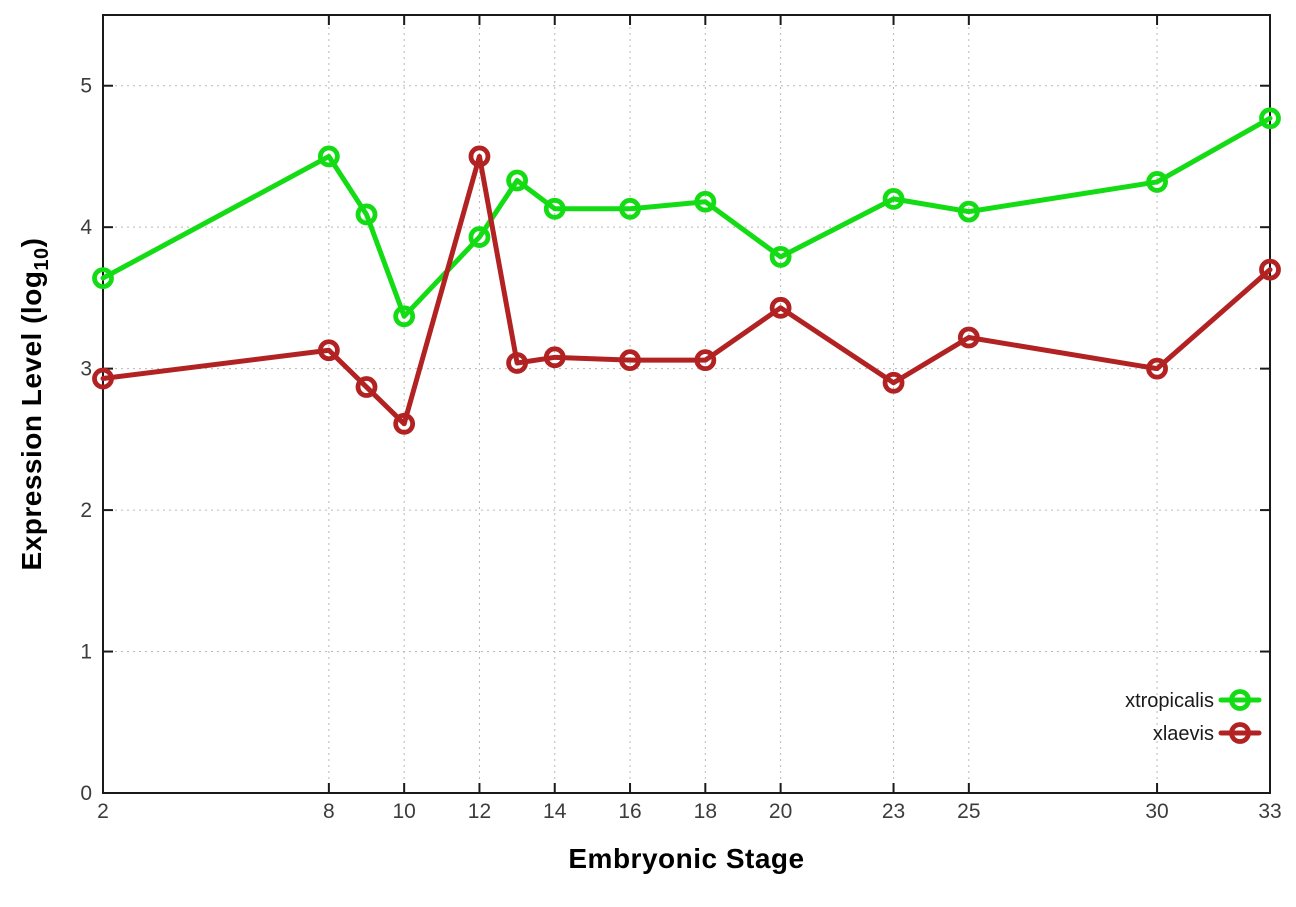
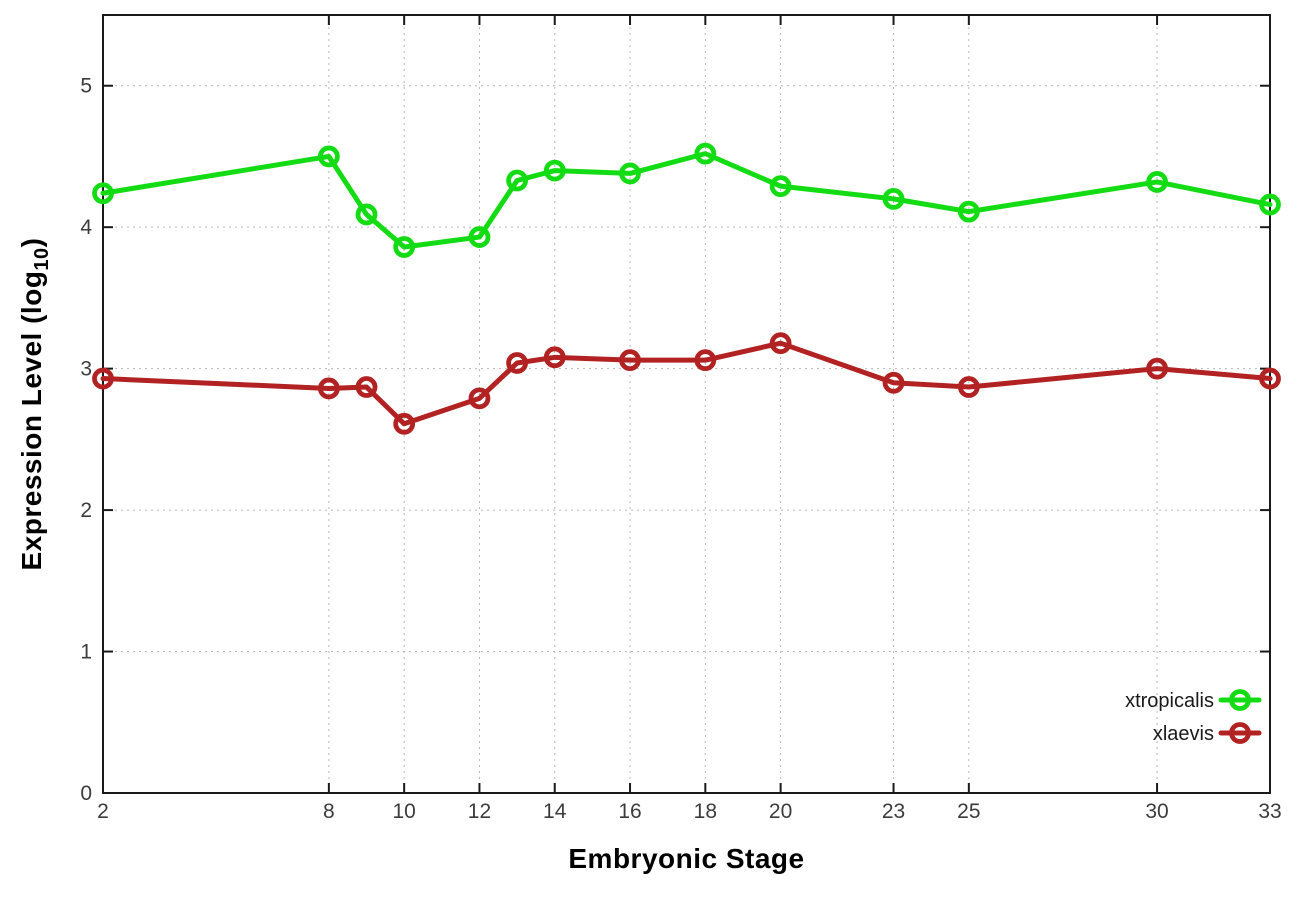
xtropicalis/2: 3.64 -> 4.24
xlaevis/8: 3.13 -> 2.86
xtropicalis/10: 3.37 -> 3.86
xlaevis/12: 4.50 -> 2.79
xtropicalis/14: 4.13 -> 4.40
xtropicalis/16: 4.13 -> 4.38
xtropicalis/18: 4.18 -> 4.52
xtropicalis/20: 3.79 -> 4.29
xlaevis/20: 3.43 -> 3.18
xlaevis/25: 3.22 -> 2.87
xtropicalis/33: 4.77 -> 4.16
xlaevis/33: 3.70 -> 2.93
